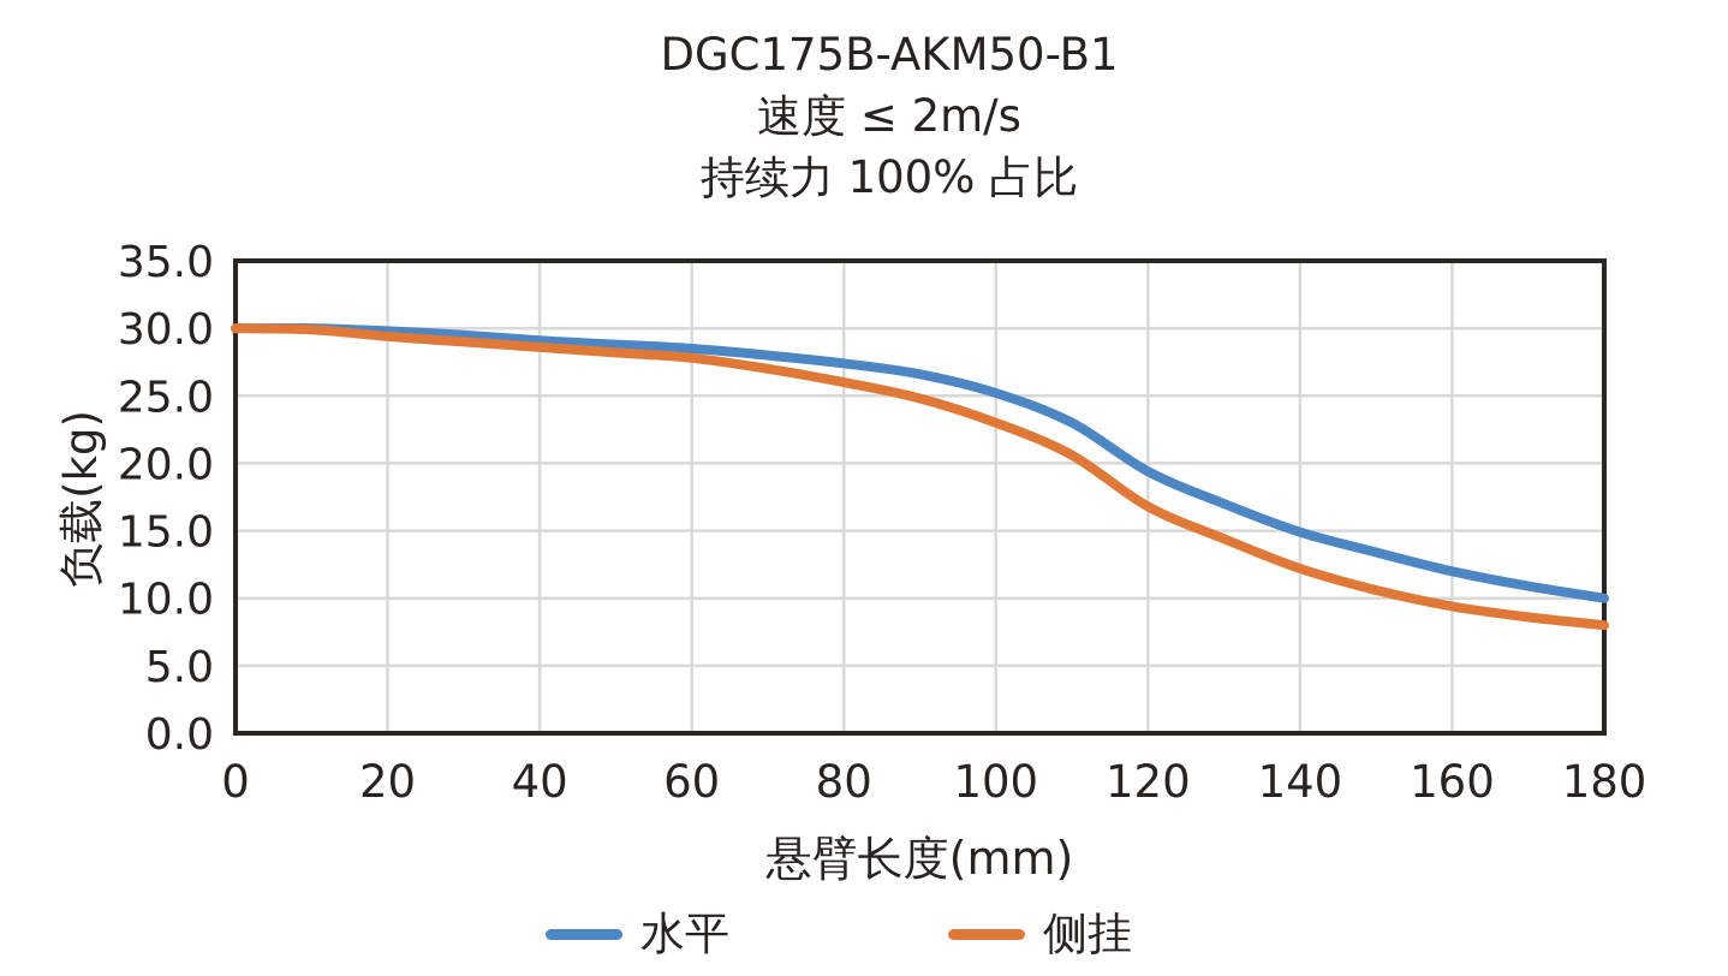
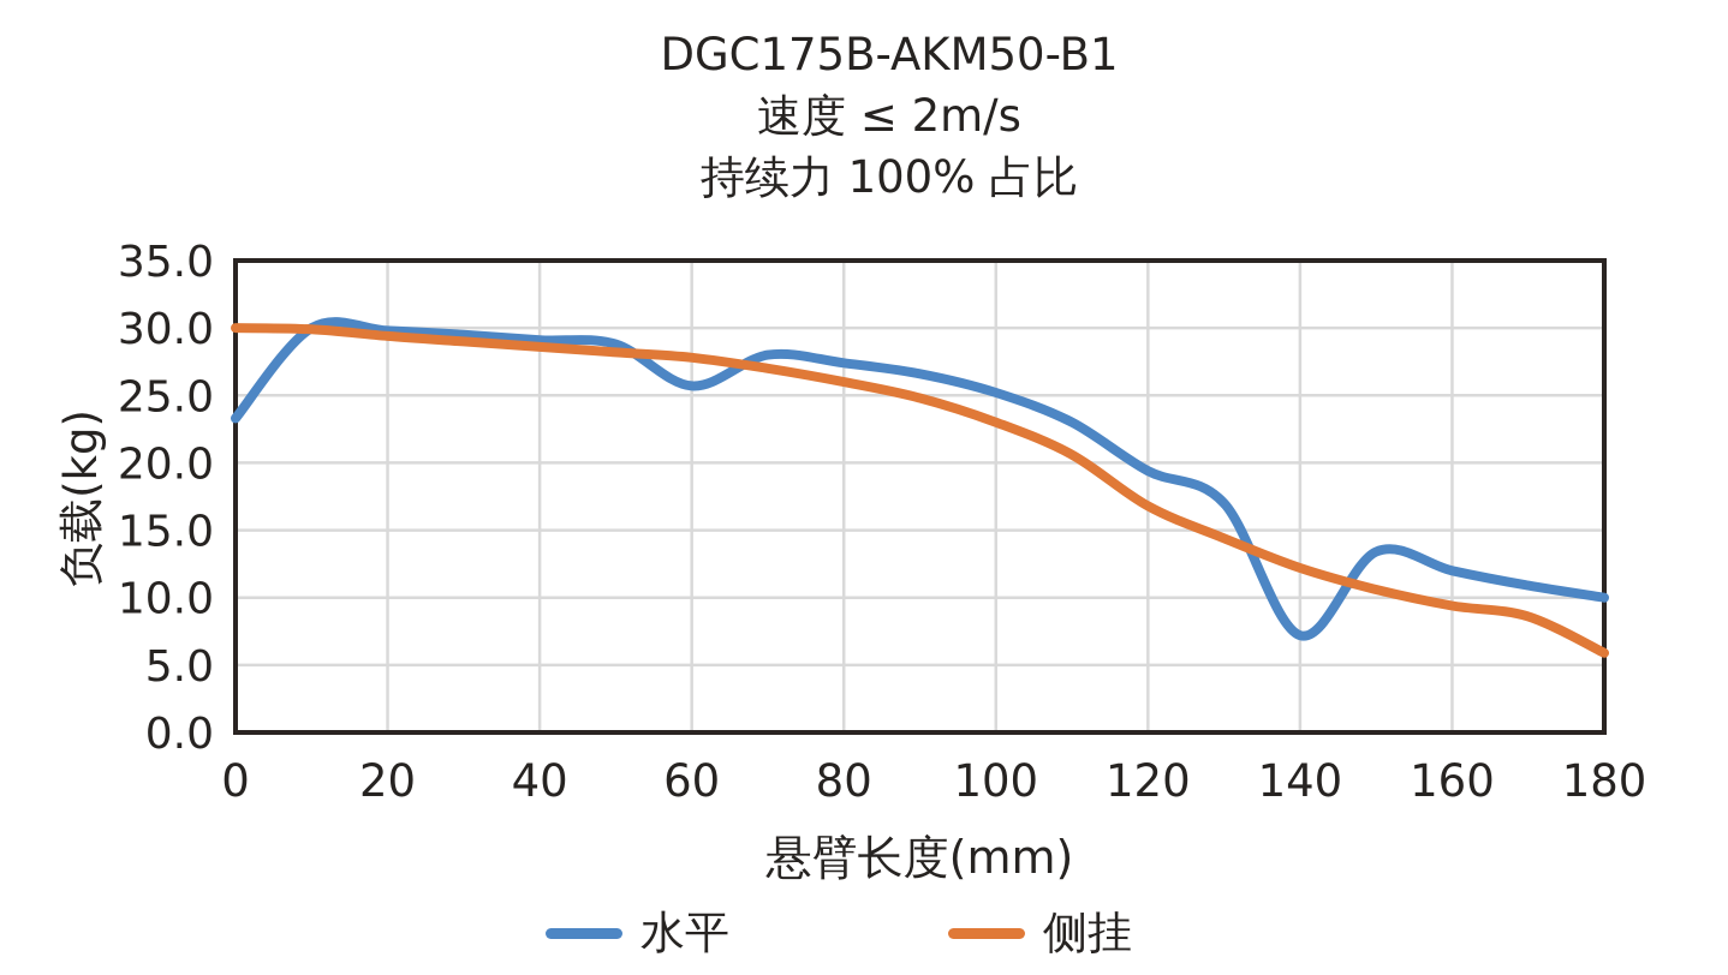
水平/0: 30.0 -> 23.3
水平/60: 28.5 -> 25.7
水平/140: 14.9 -> 7.2
侧挂/180: 8.0 -> 5.9
